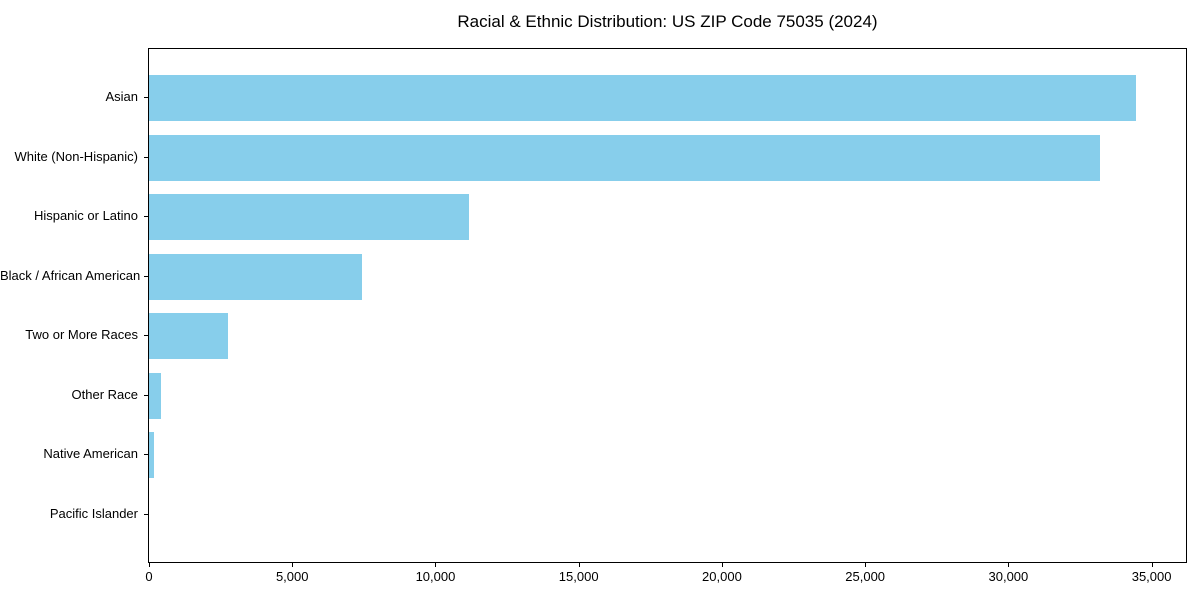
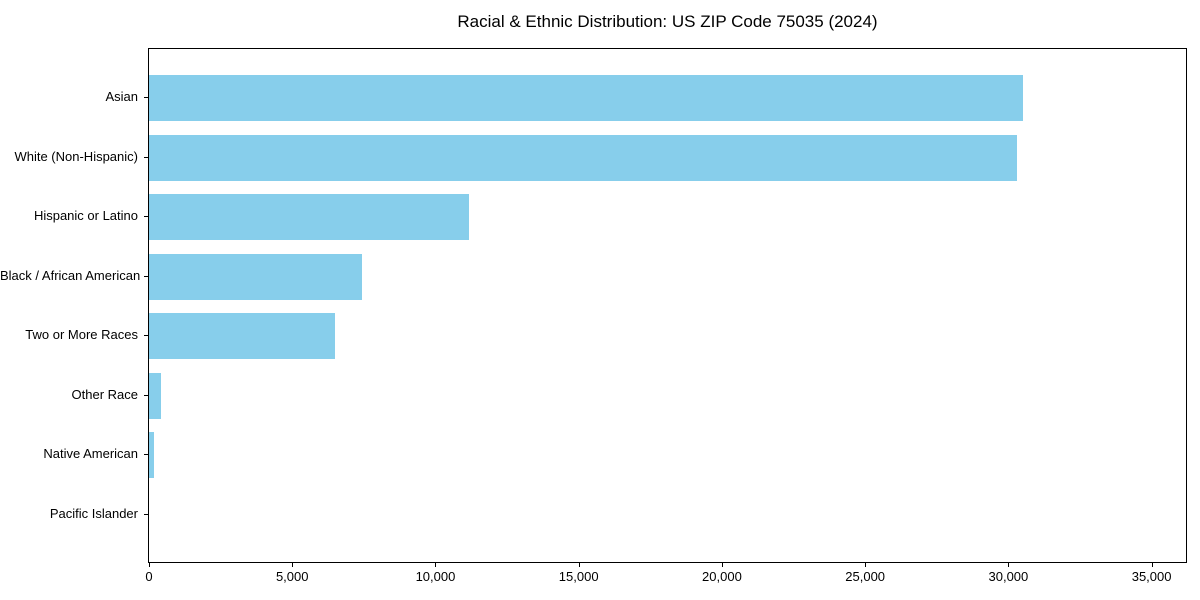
Asian: 34400 -> 30500
White (Non-Hispanic): 33200 -> 30300
Two or More Races: 2800 -> 6500
